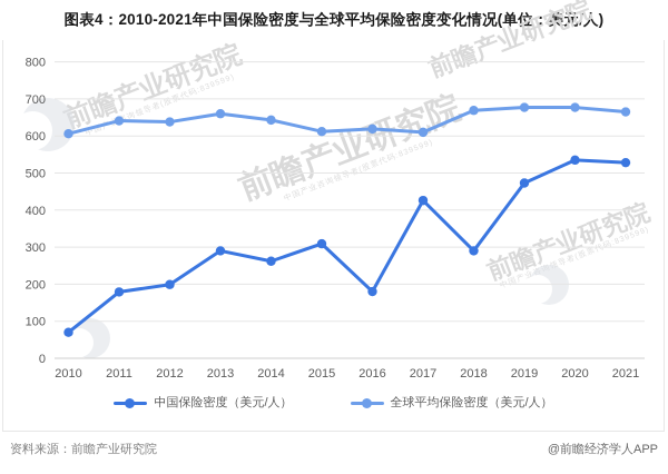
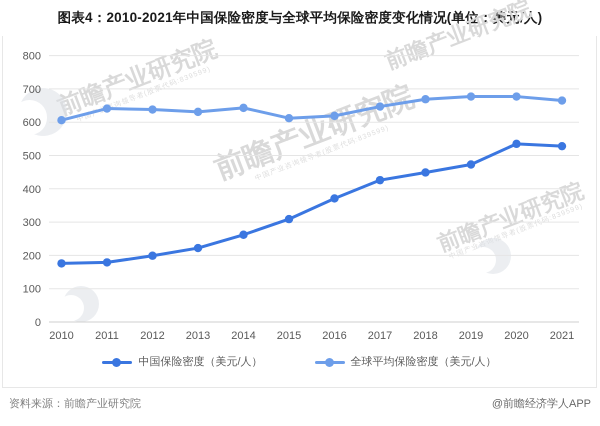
中国保险密度（美元/人）/2010: 70 -> 180
中国保险密度（美元/人）/2013: 290 -> 220
全球平均保险密度（美元/人）/2013: 660 -> 630
中国保险密度（美元/人）/2016: 180 -> 370
全球平均保险密度（美元/人）/2017: 610 -> 650
中国保险密度（美元/人）/2018: 290 -> 450
